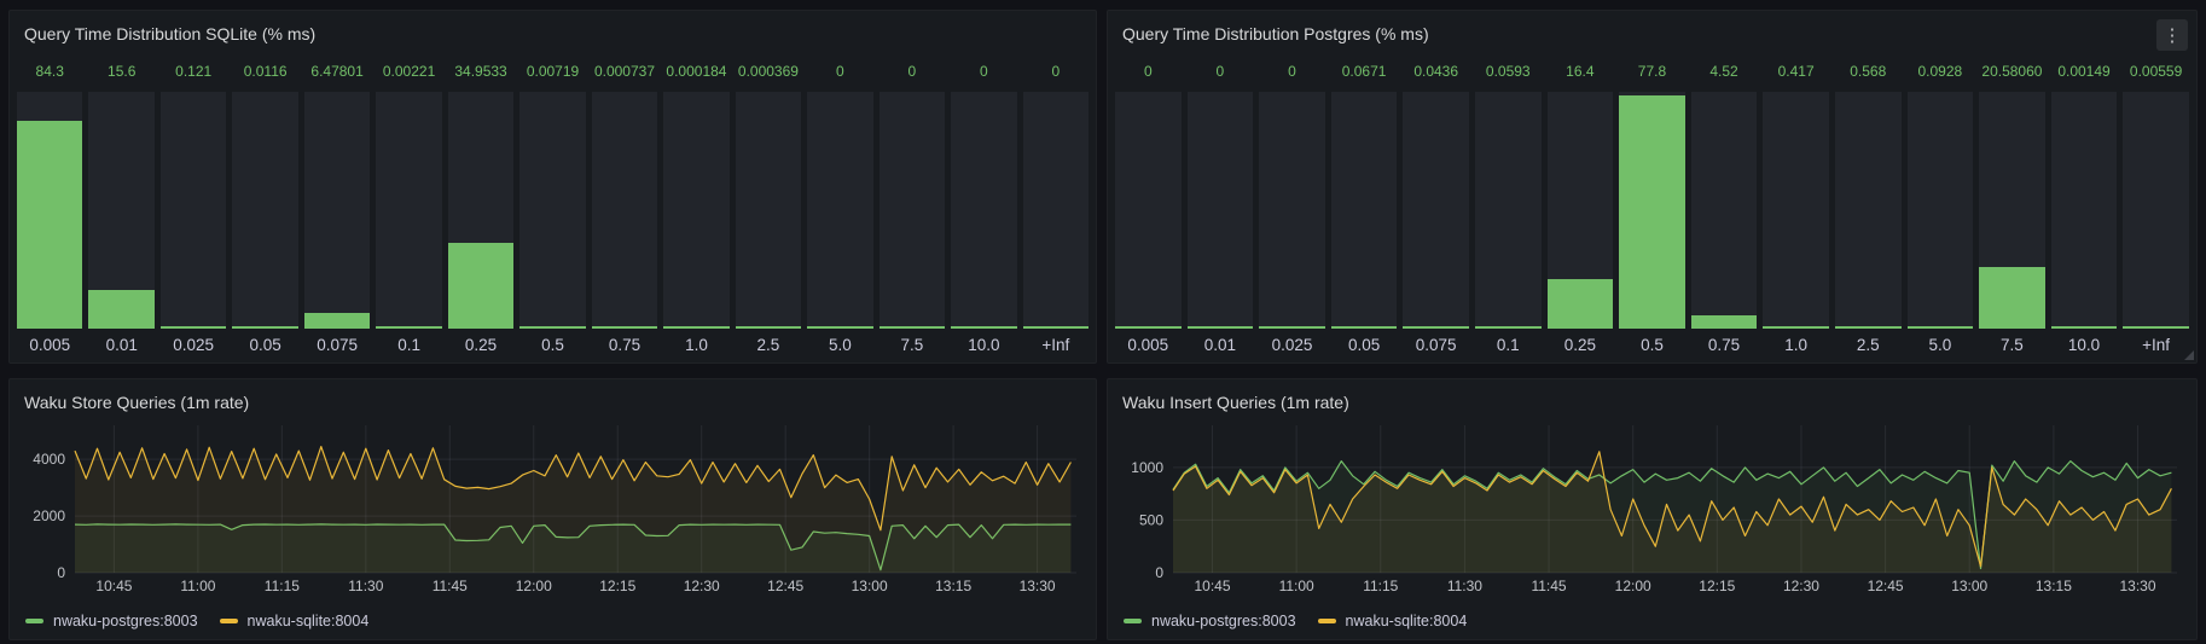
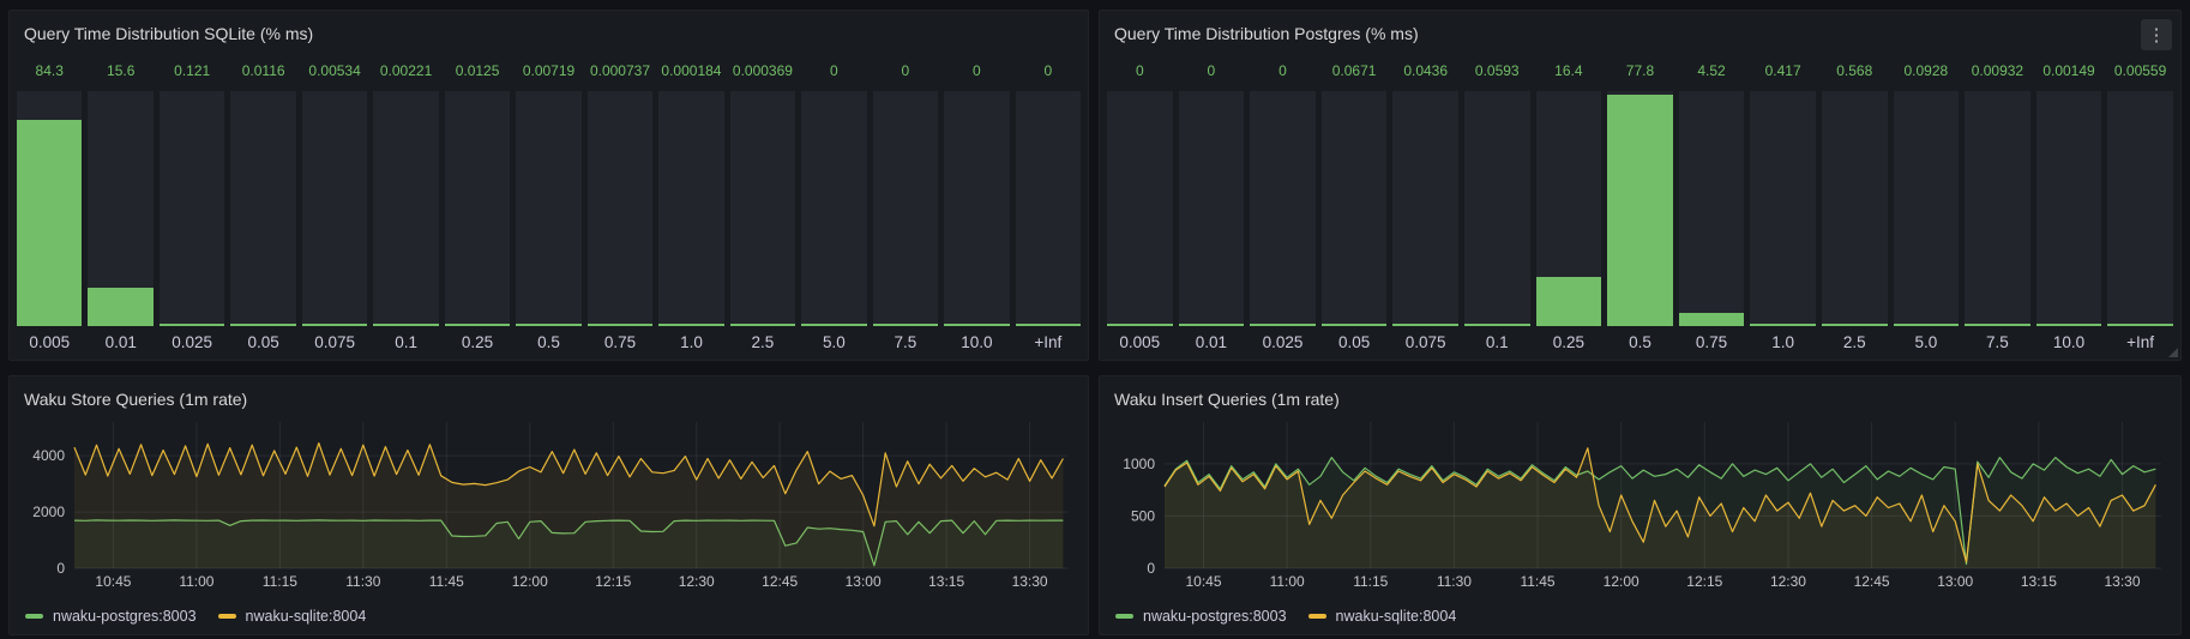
Query Time Distribution SQLite (% ms)/0.075: 6.47801 -> 0.00534
Query Time Distribution SQLite (% ms)/0.25: 34.9533 -> 0.0125
Query Time Distribution Postgres (% ms)/7.5: 20.58060 -> 0.00932
